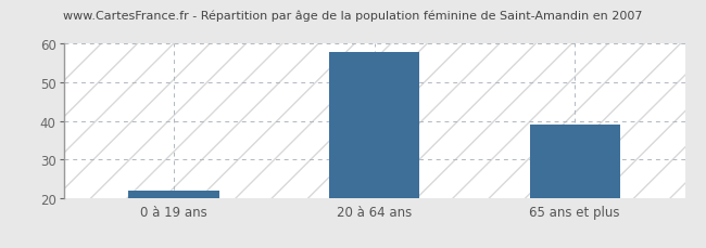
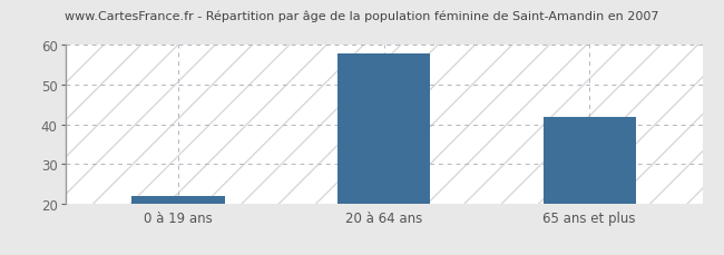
65 ans et plus: 39 -> 42
